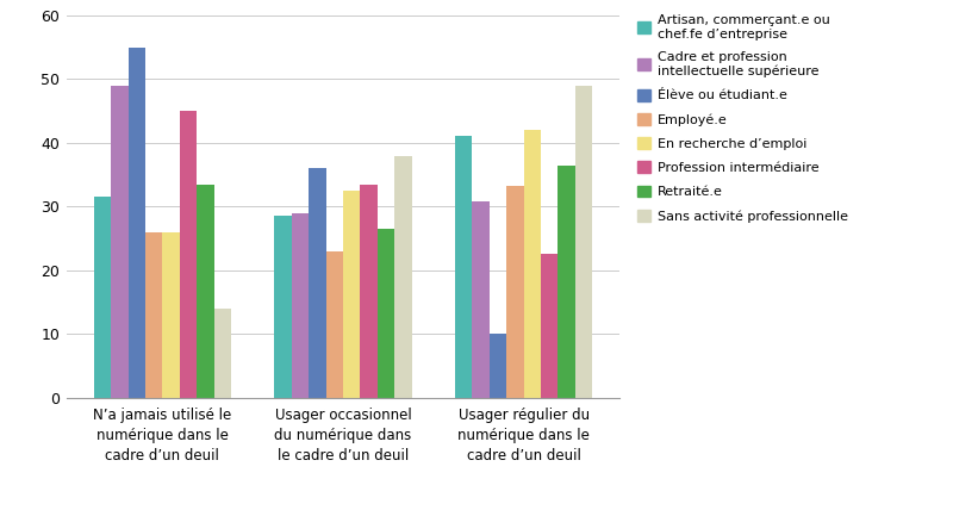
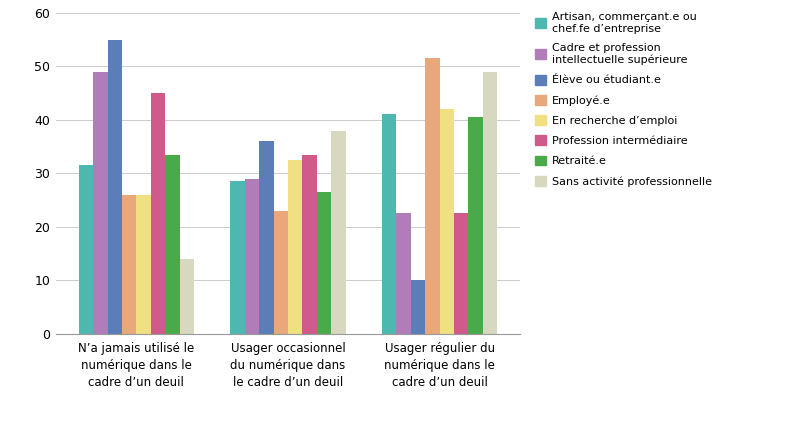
Cadre et profession intellectuelle supérieure/Usager régulier du numérique dans le cadre d’un deuil: 30.8 -> 22.5
Employé.e/Usager régulier du numérique dans le cadre d’un deuil: 33.2 -> 51.5
Retraité.e/Usager régulier du numérique dans le cadre d’un deuil: 36.4 -> 40.5
